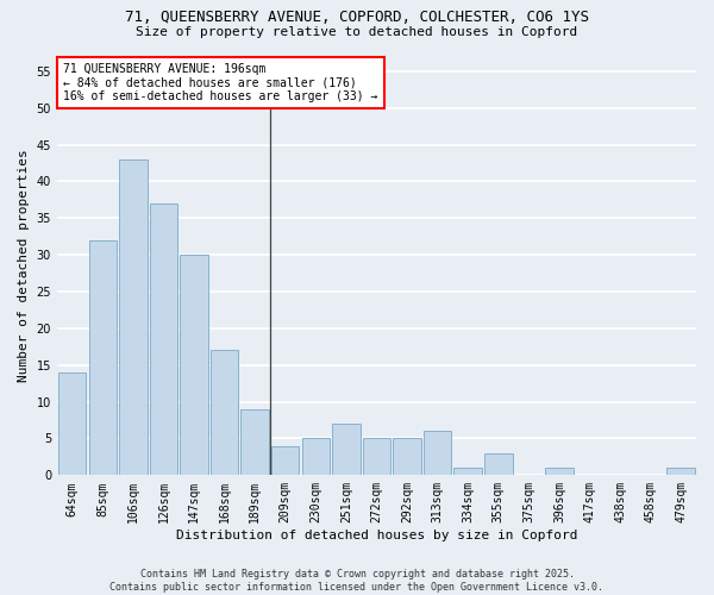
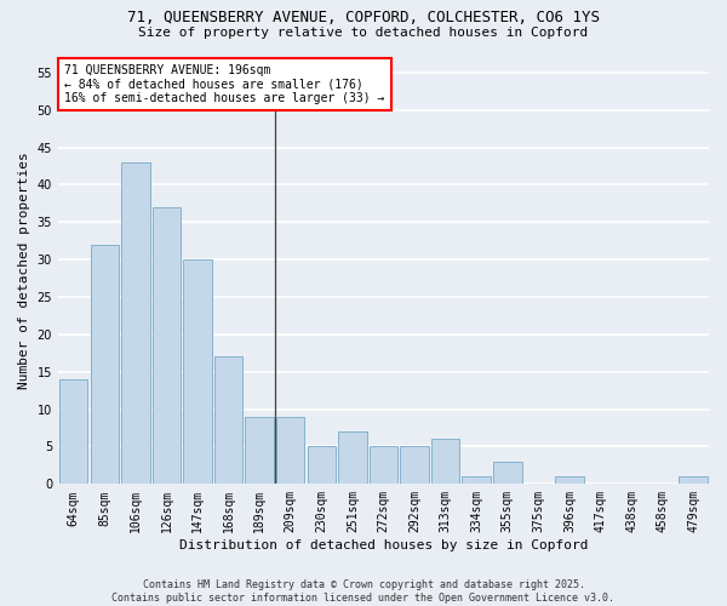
209sqm: 4 -> 9
